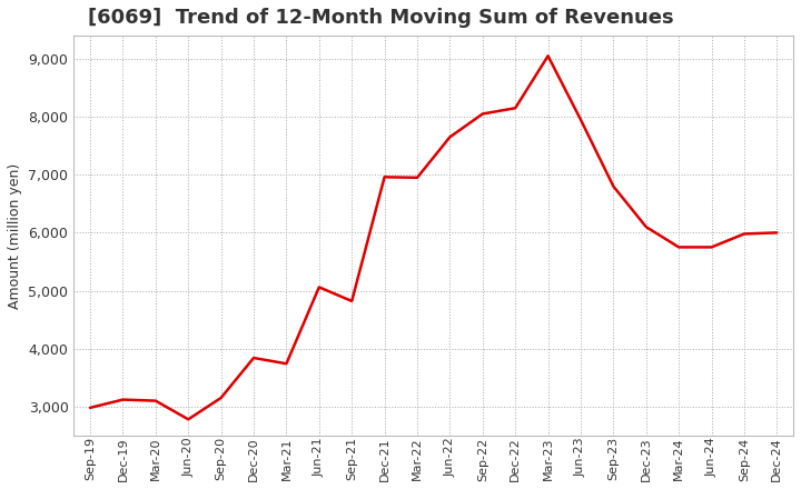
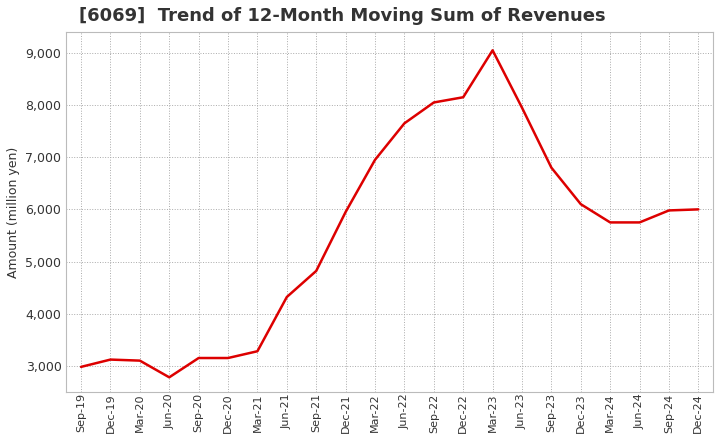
Dec-20: 3,840 -> 3,150
Mar-21: 3,740 -> 3,280
Jun-21: 5,060 -> 4,320
Dec-21: 6,960 -> 5,950
